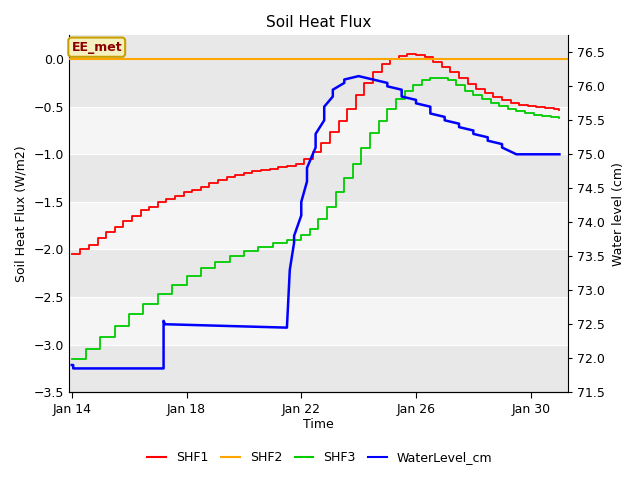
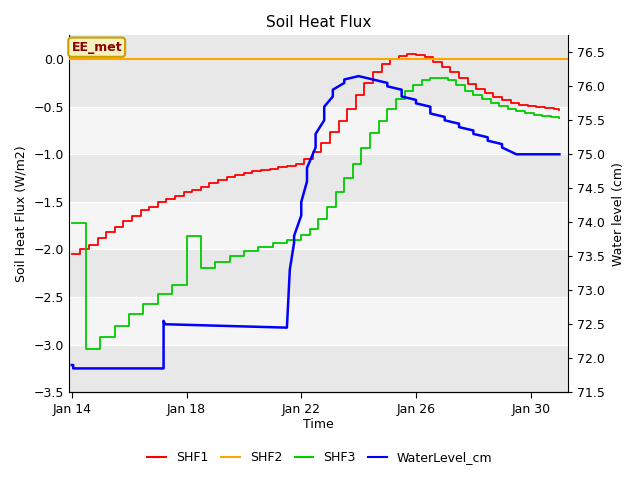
SHF3/Jan 14: -3.15 -> -1.72
SHF3/Jan 18: -2.28 -> -1.86
